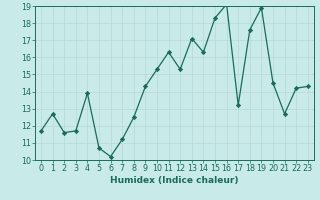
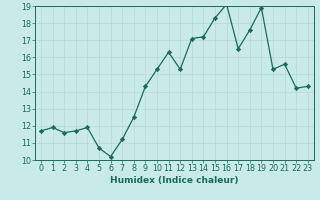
1: 12.7 -> 11.9
4: 13.9 -> 11.9
14: 16.3 -> 17.2
17: 13.2 -> 16.5
20: 14.5 -> 15.3
21: 12.7 -> 15.6
